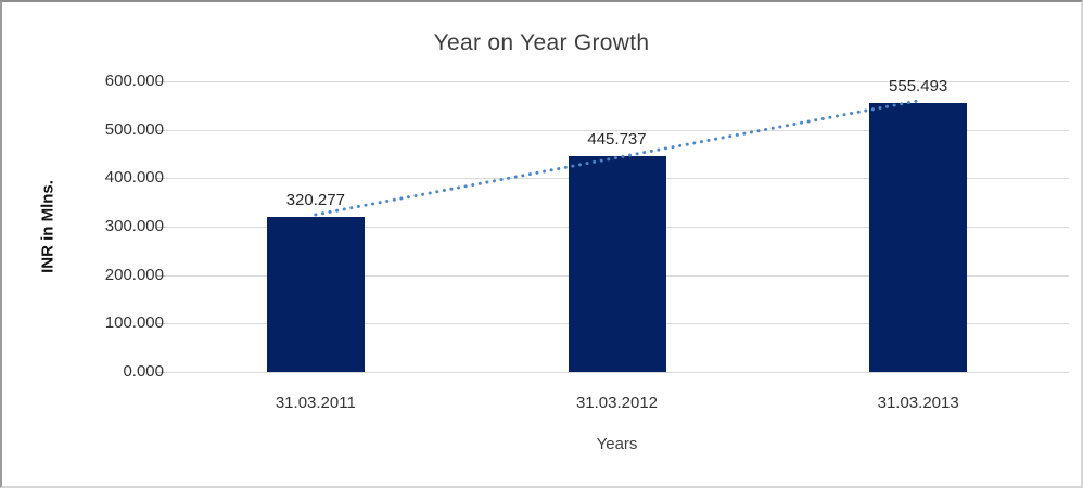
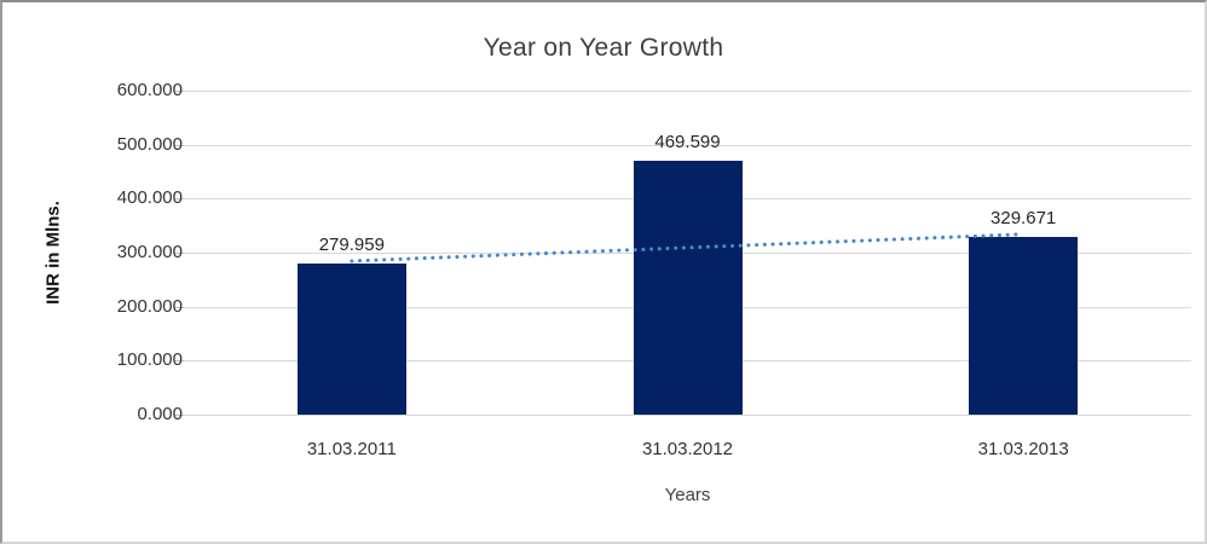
31.03.2011: 320.277 -> 279.959
31.03.2012: 445.737 -> 469.599
31.03.2013: 555.493 -> 329.671
